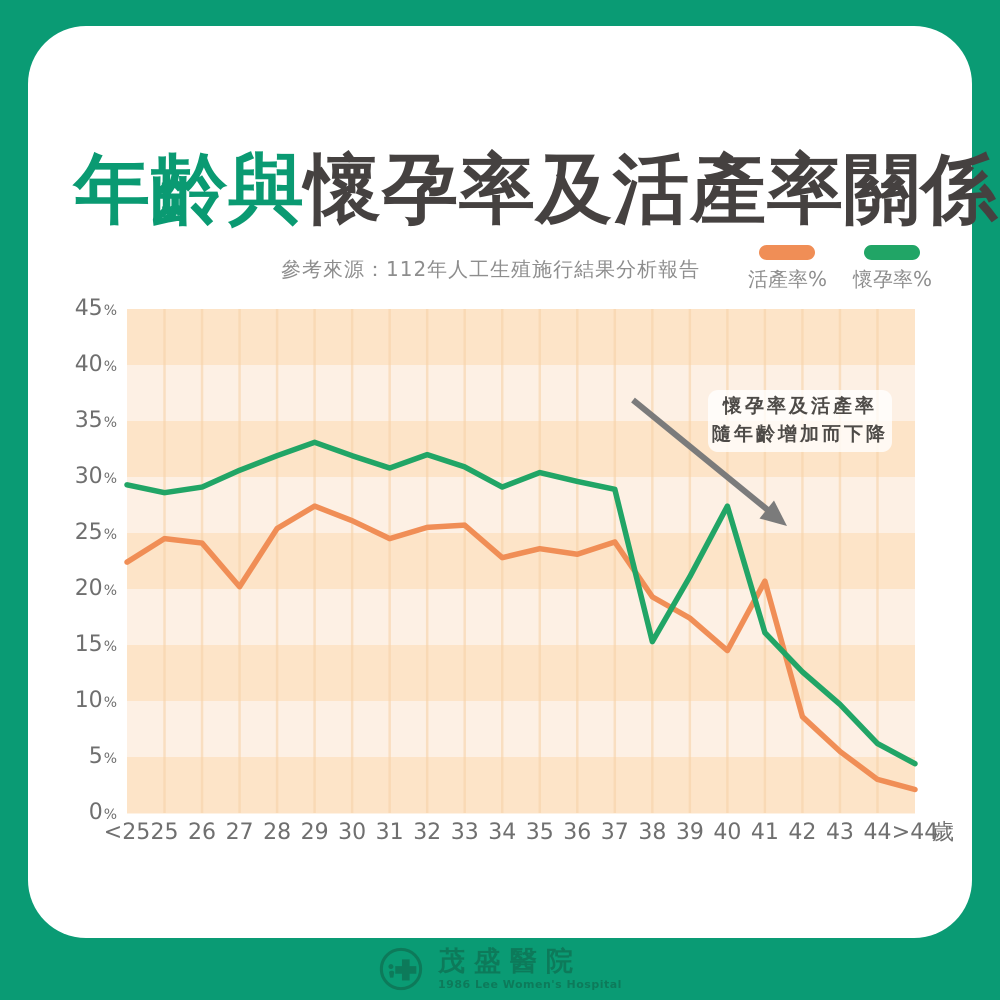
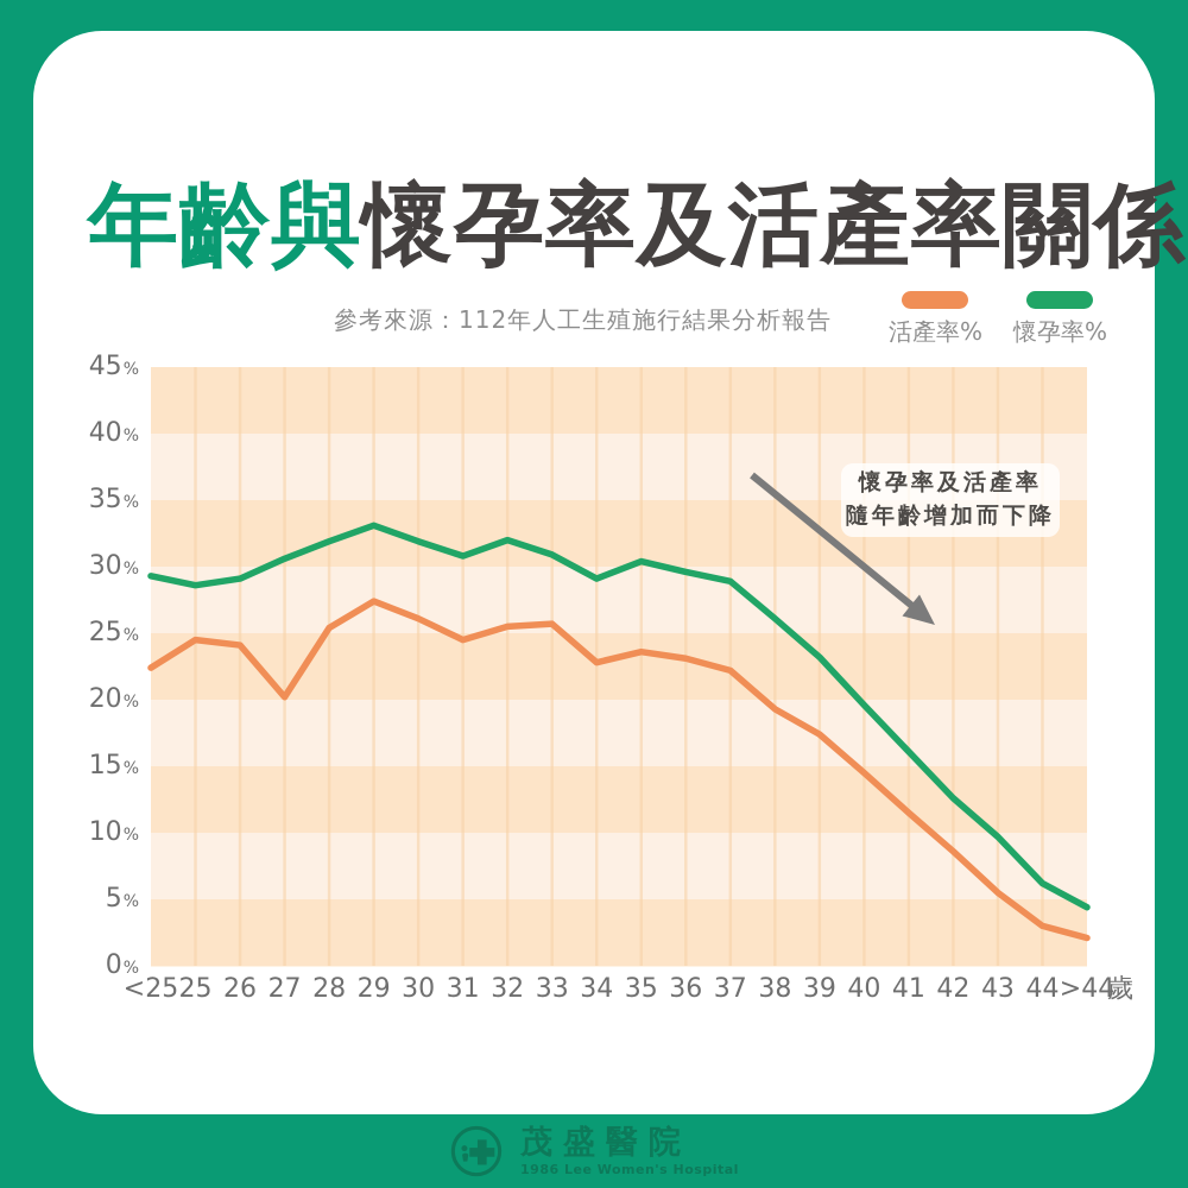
活產率%/37: 24.2 -> 22.2
懷孕率%/38: 15.3 -> 26.1
懷孕率%/39: 21.1 -> 23.2
懷孕率%/40: 27.4 -> 19.6
活產率%/41: 20.7 -> 11.5
